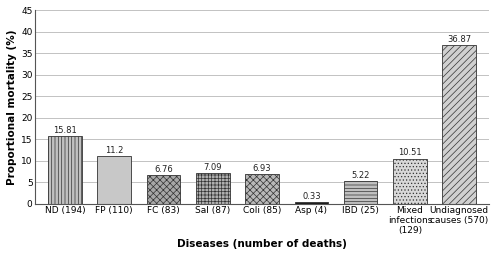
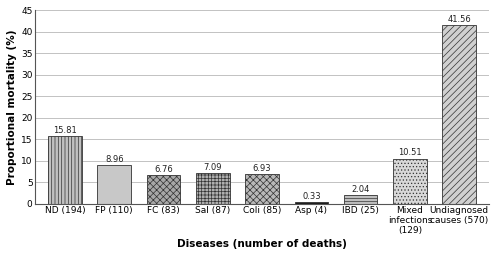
FP (110): 11.2 -> 8.96
IBD (25): 5.22 -> 2.04
Undiagnosed causes (570): 36.87 -> 41.56
